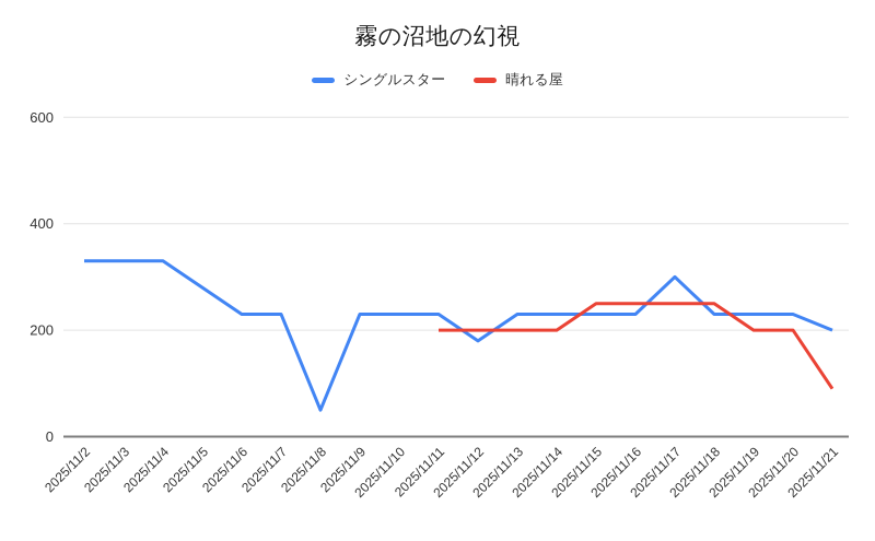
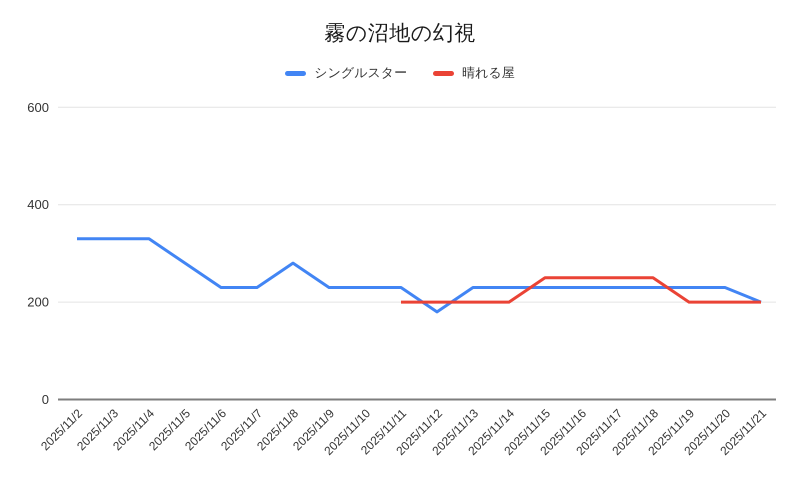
シングルスター/2025/11/8: 50 -> 280
シングルスター/2025/11/17: 300 -> 230
晴れる屋/2025/11/21: 90 -> 200
